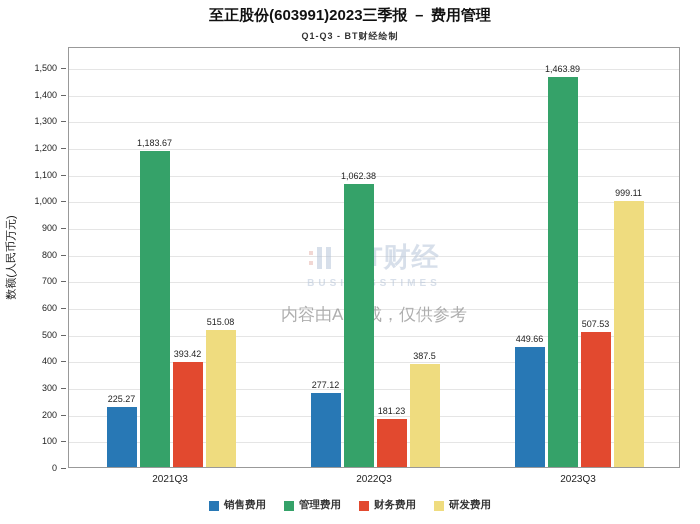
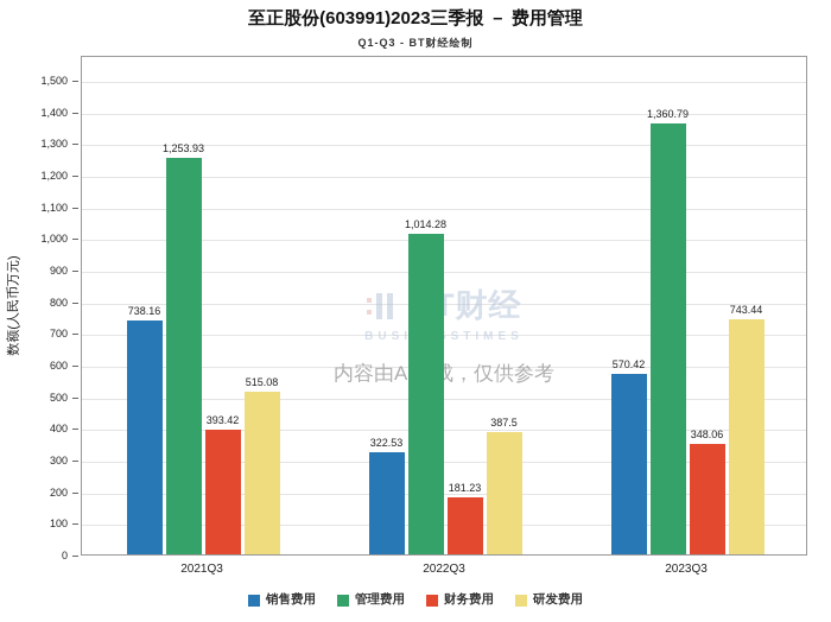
销售费用/2021Q3: 225.27 -> 738.16
管理费用/2021Q3: 1,183.67 -> 1,253.93
销售费用/2022Q3: 277.12 -> 322.53
管理费用/2022Q3: 1,062.38 -> 1,014.28
销售费用/2023Q3: 449.66 -> 570.42
管理费用/2023Q3: 1,463.89 -> 1,360.79
财务费用/2023Q3: 507.53 -> 348.06
研发费用/2023Q3: 999.11 -> 743.44
